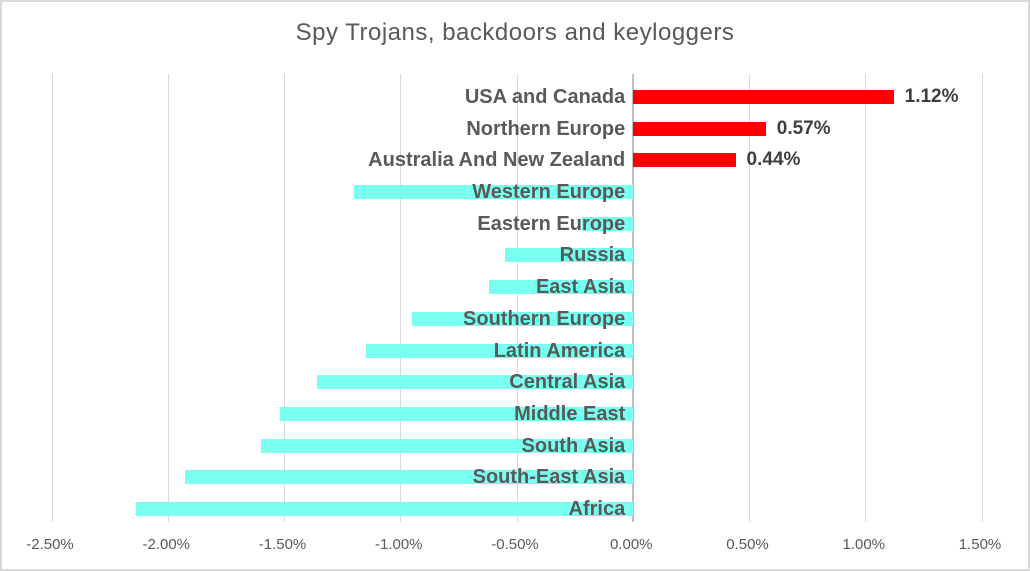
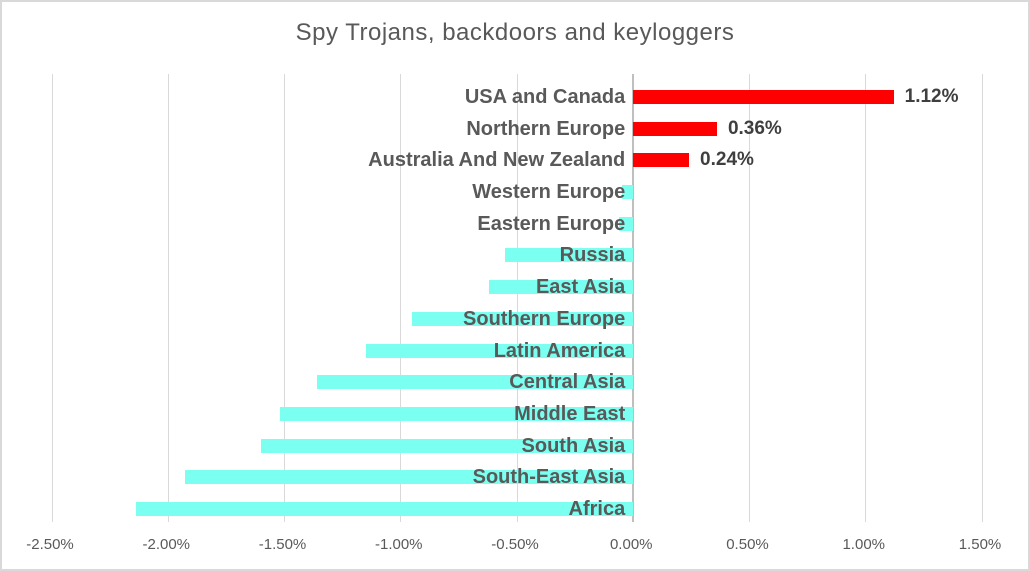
Northern Europe: 0.57% -> 0.36%
Australia And New Zealand: 0.44% -> 0.24%
Western Europe: -1.20% -> -0.05%
Eastern Europe: -0.22% -> -0.06%
